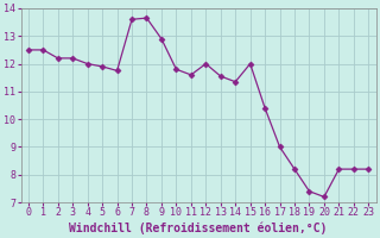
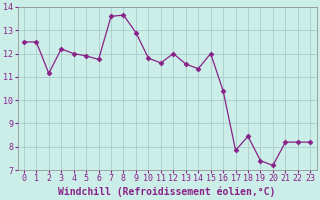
2: 12.20 -> 11.15
17: 9.00 -> 7.85
18: 8.20 -> 8.45
